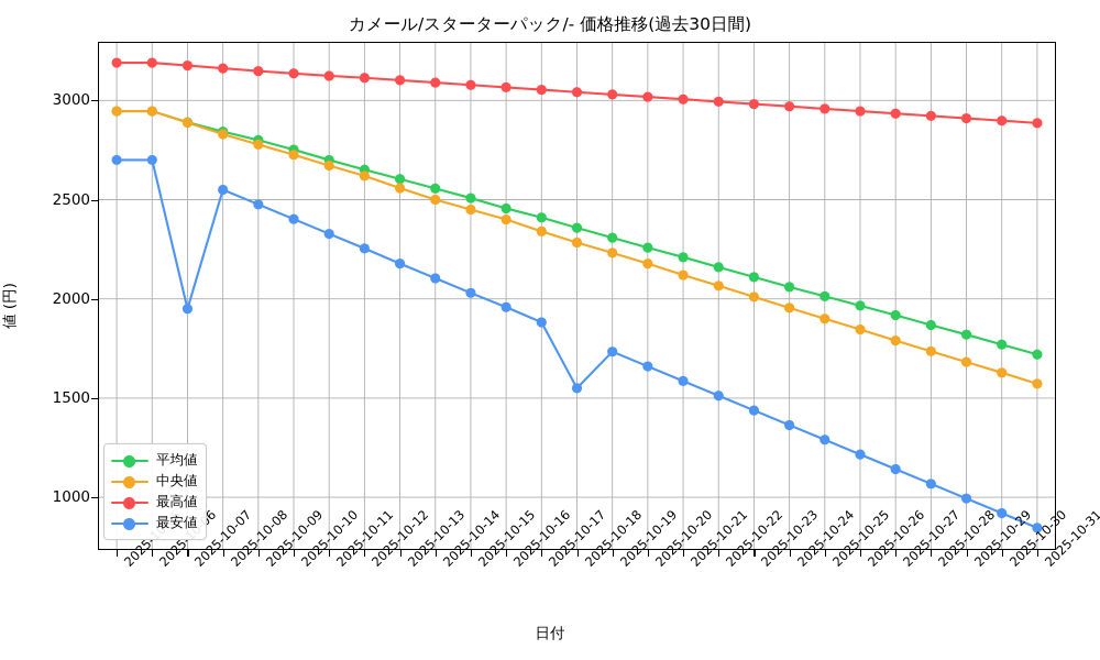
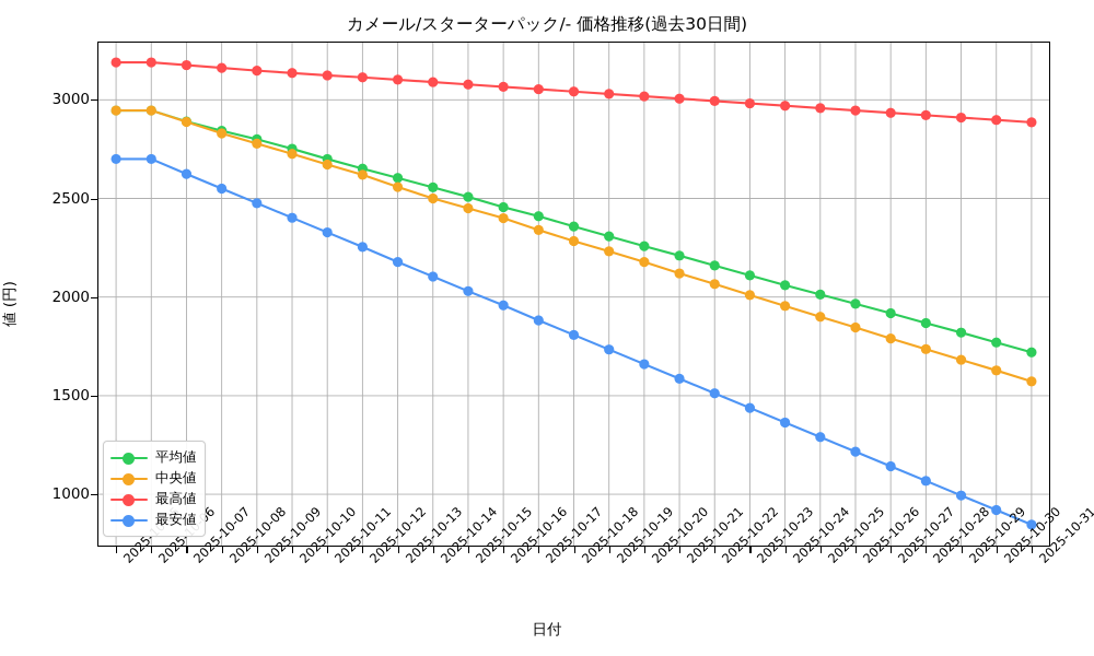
最安値/2025-10-07: 1950 -> 2620
最安値/2025-10-18: 1550 -> 1810
